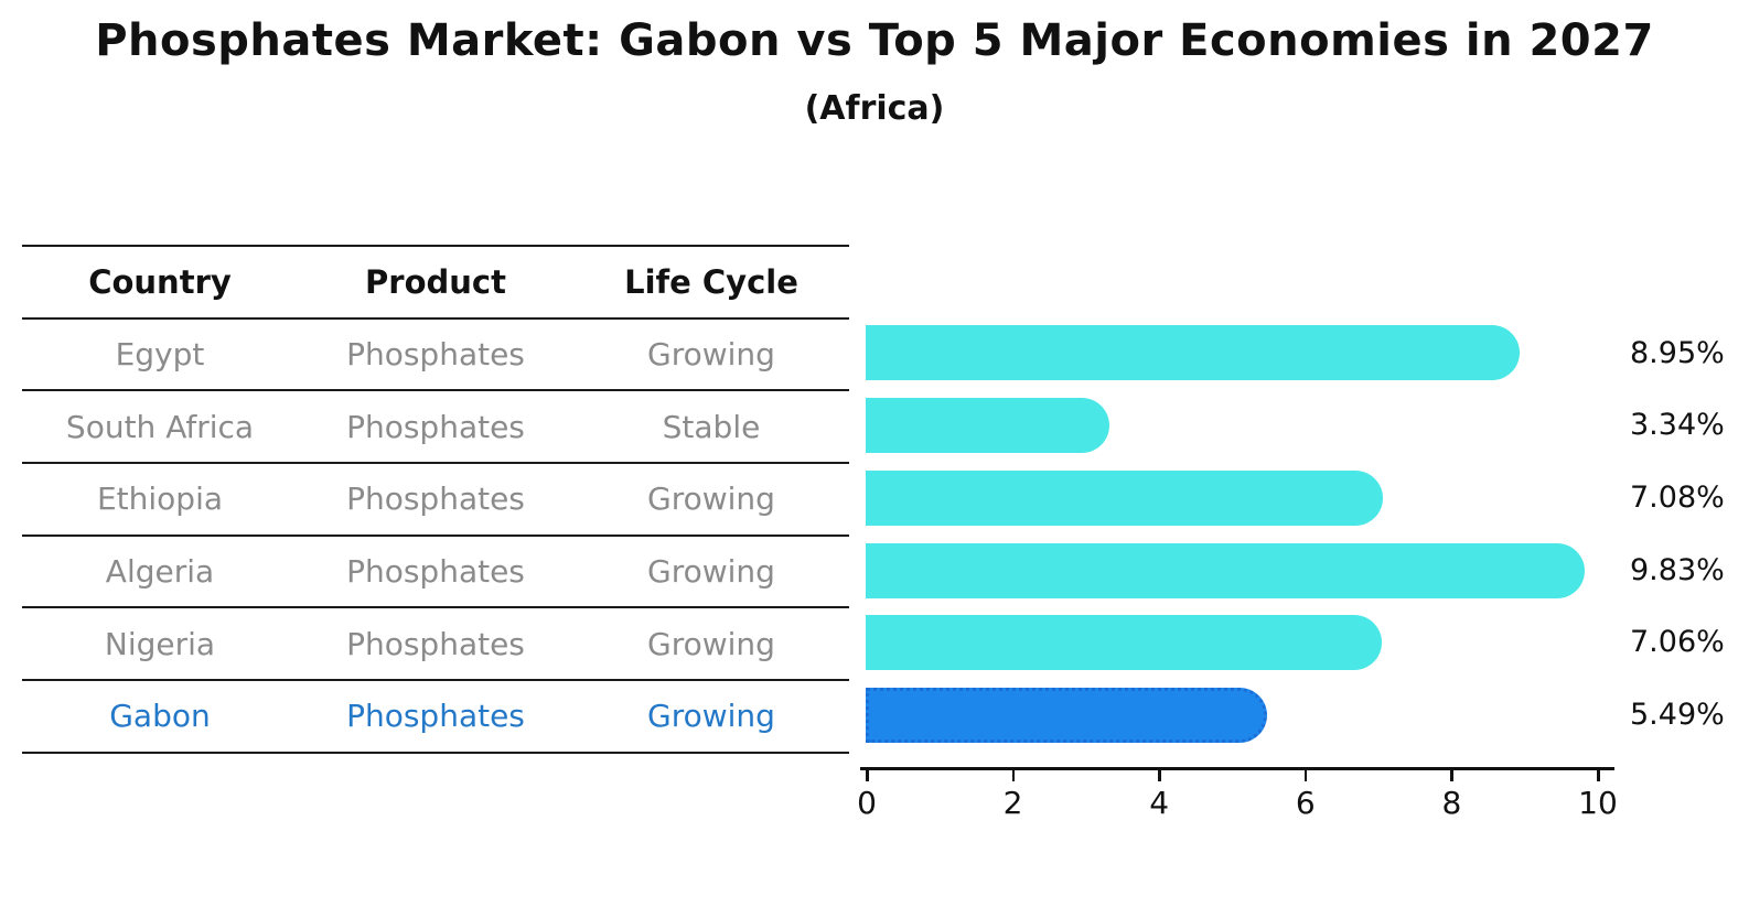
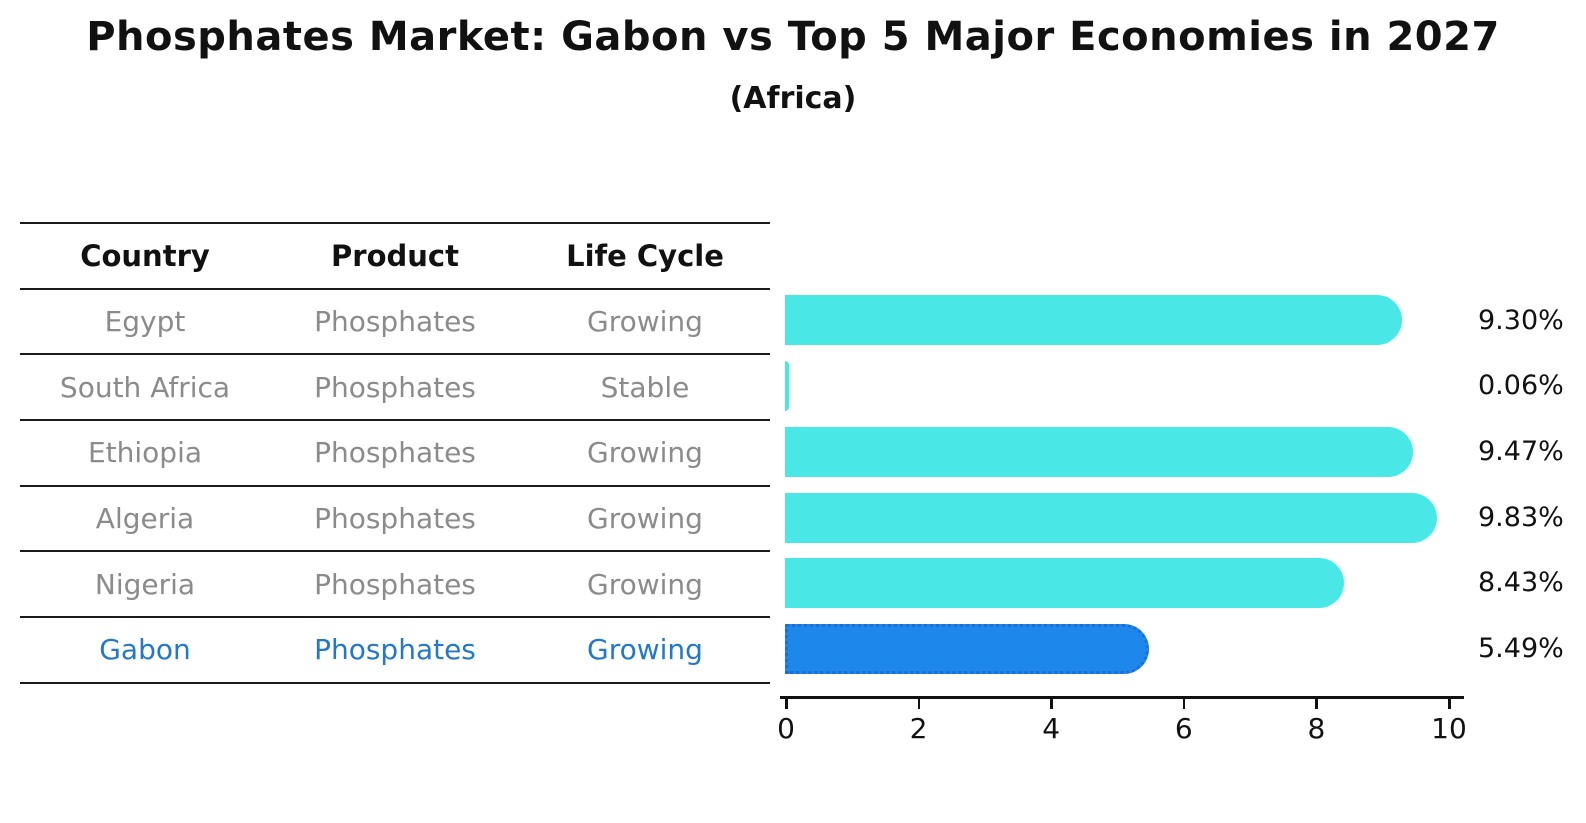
Egypt: 8.95% -> 9.30%
South Africa: 3.34% -> 0.06%
Ethiopia: 7.08% -> 9.47%
Nigeria: 7.06% -> 8.43%
